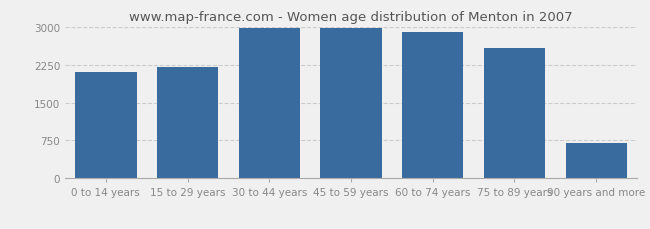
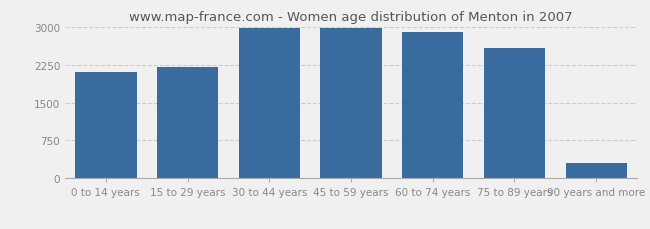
90 years and more: 700 -> 310
